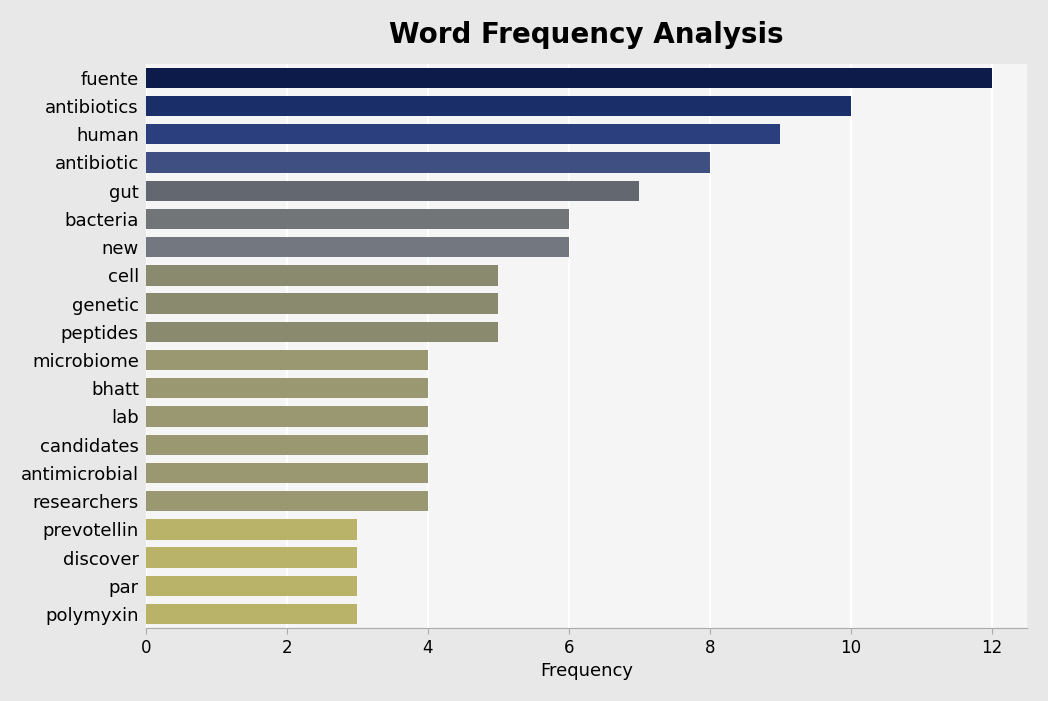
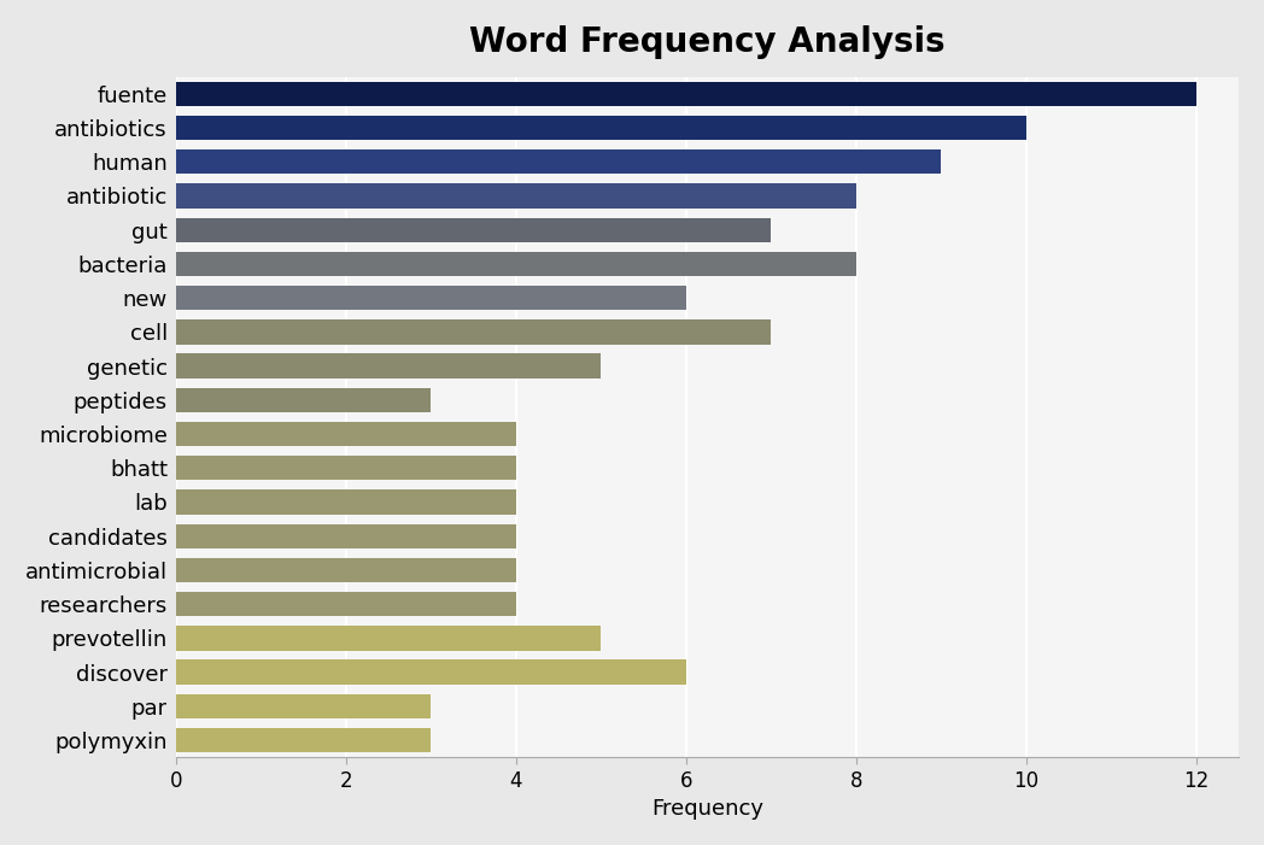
bacteria: 6 -> 8
cell: 5 -> 7
peptides: 5 -> 3
prevotellin: 3 -> 5
discover: 3 -> 6
